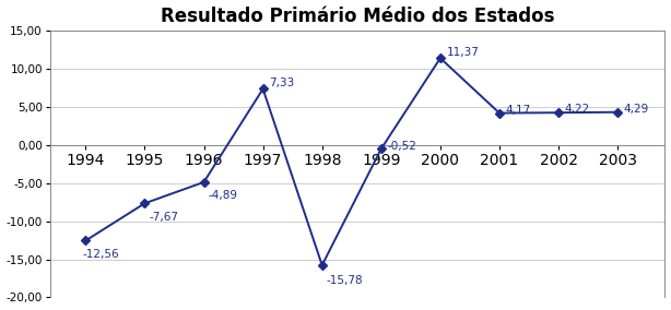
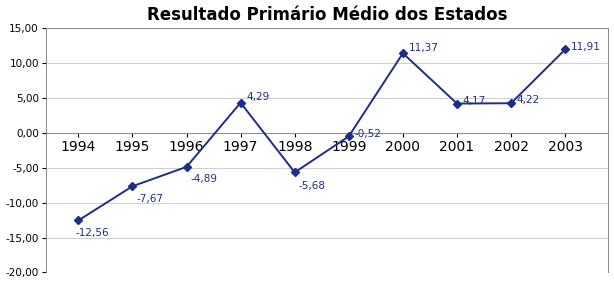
1997: 7,33 -> 4,29
1998: -15,78 -> -5,68
2003: 4,29 -> 11,91
